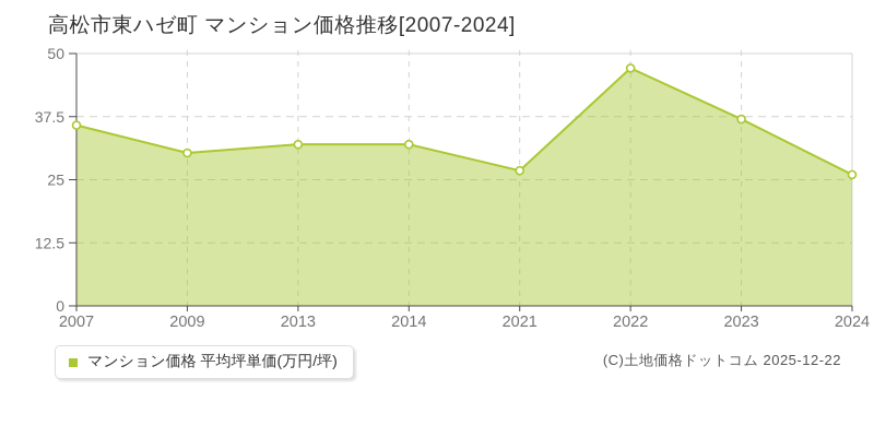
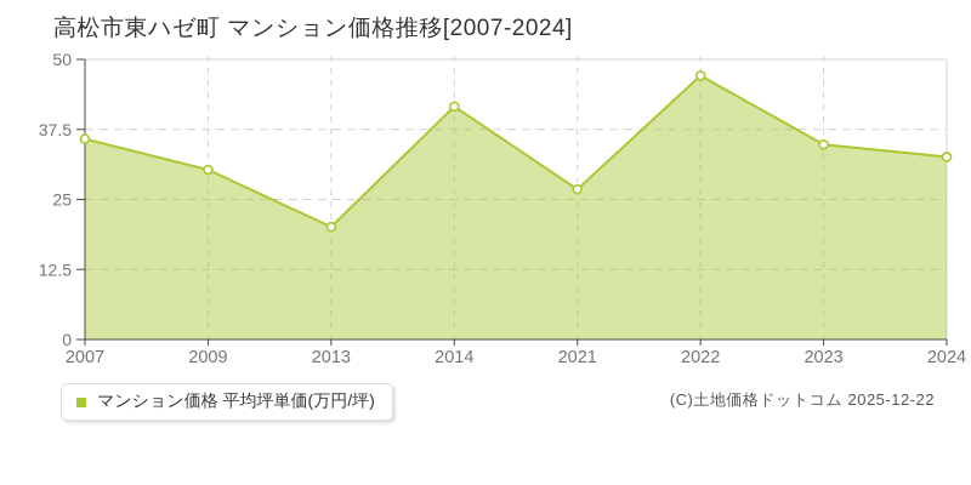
2013: 32 -> 20
2014: 32 -> 42
2023: 37 -> 35
2024: 26 -> 33
